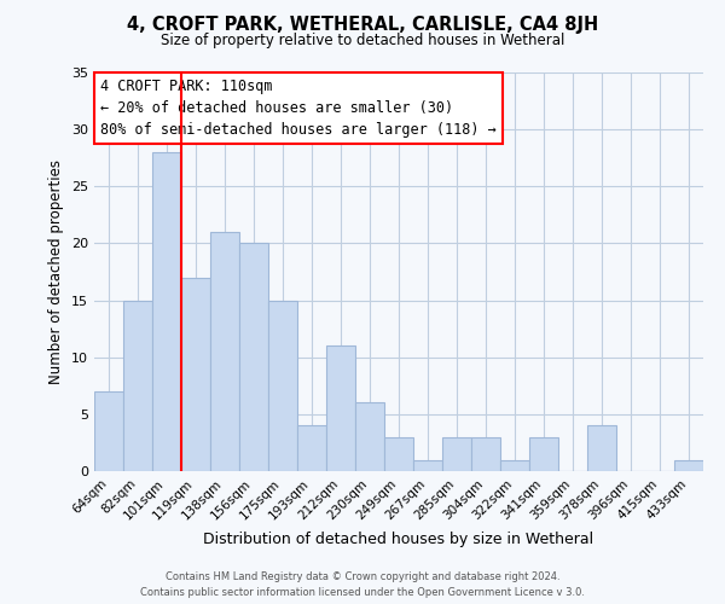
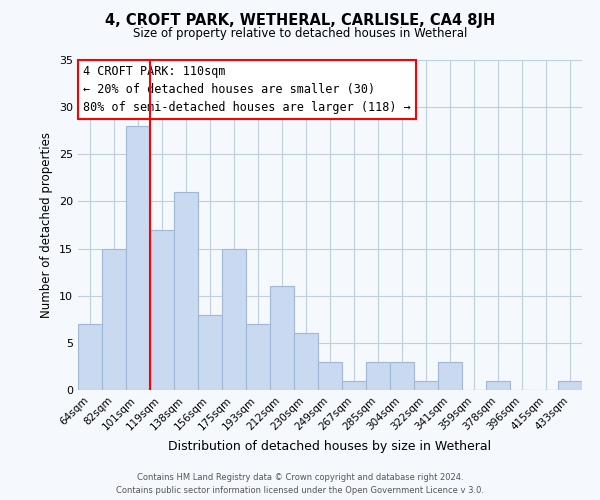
156sqm: 20 -> 8
193sqm: 4 -> 7
378sqm: 4 -> 1
